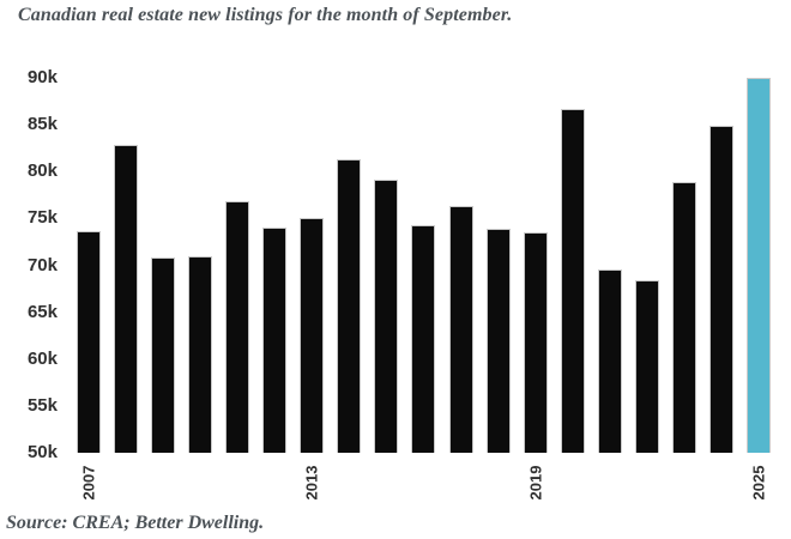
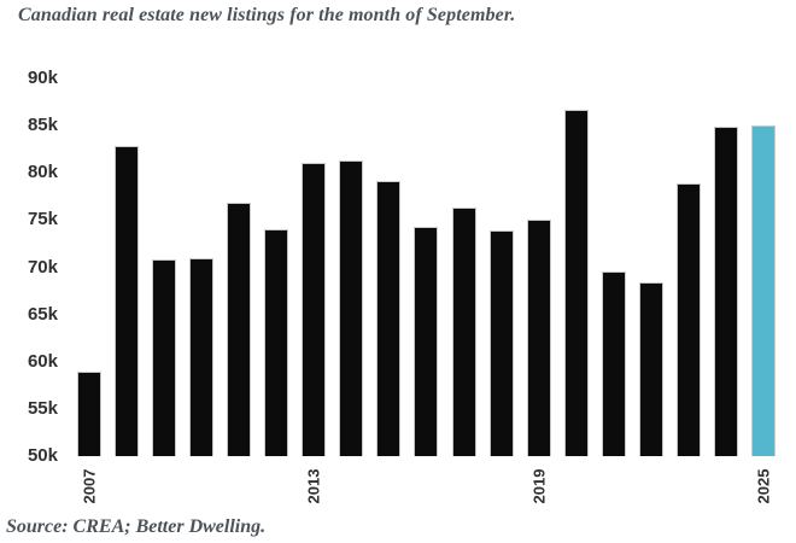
2007: 74k -> 59k
2013: 75k -> 81k
2019: 74k -> 75k
2025: 90k -> 85k
